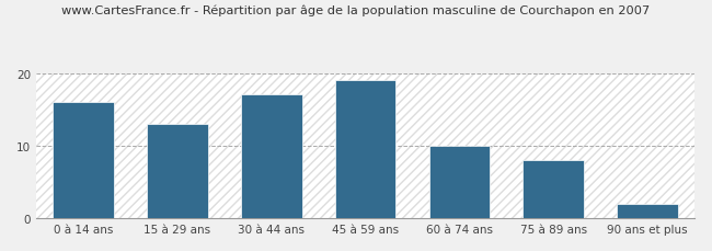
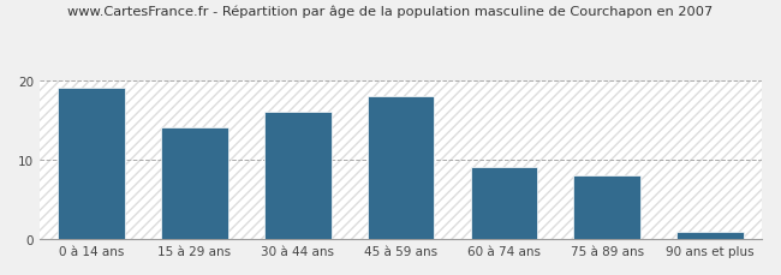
0 à 14 ans: 16 -> 19
15 à 29 ans: 13 -> 14
30 à 44 ans: 17 -> 16
45 à 59 ans: 19 -> 18
60 à 74 ans: 10 -> 9
90 ans et plus: 2 -> 1
